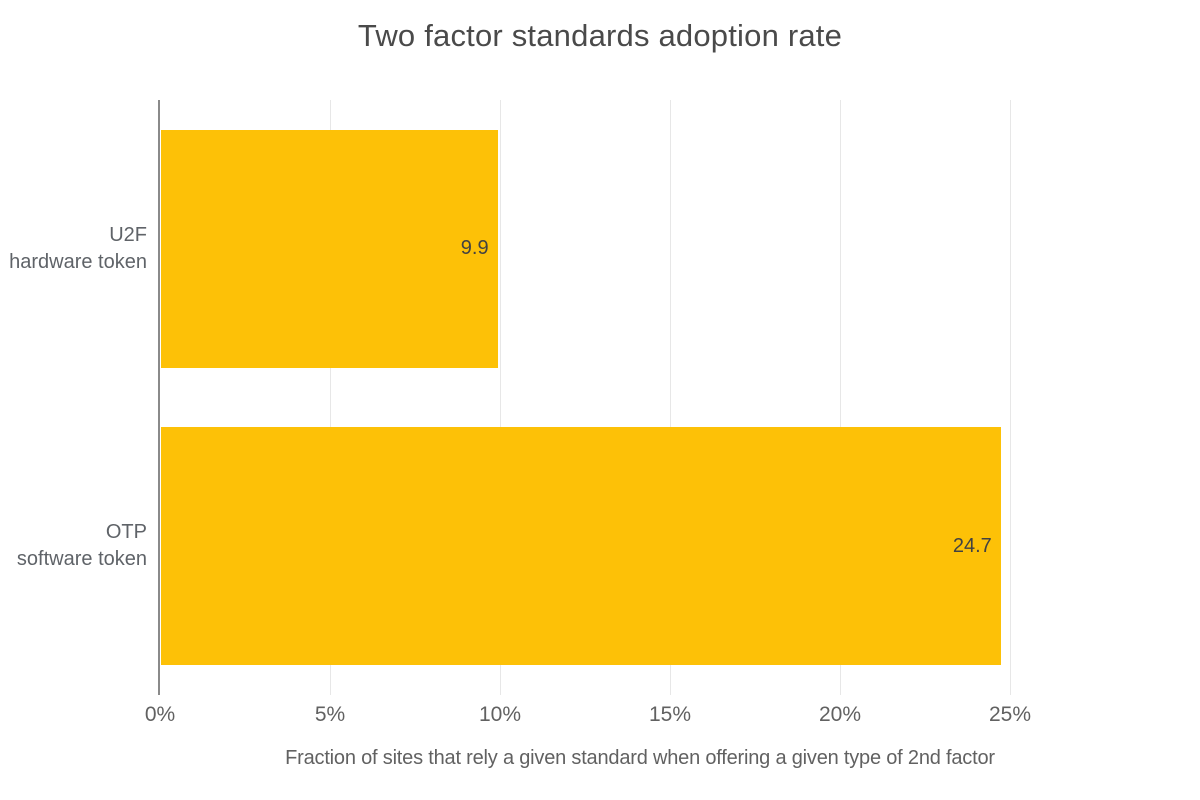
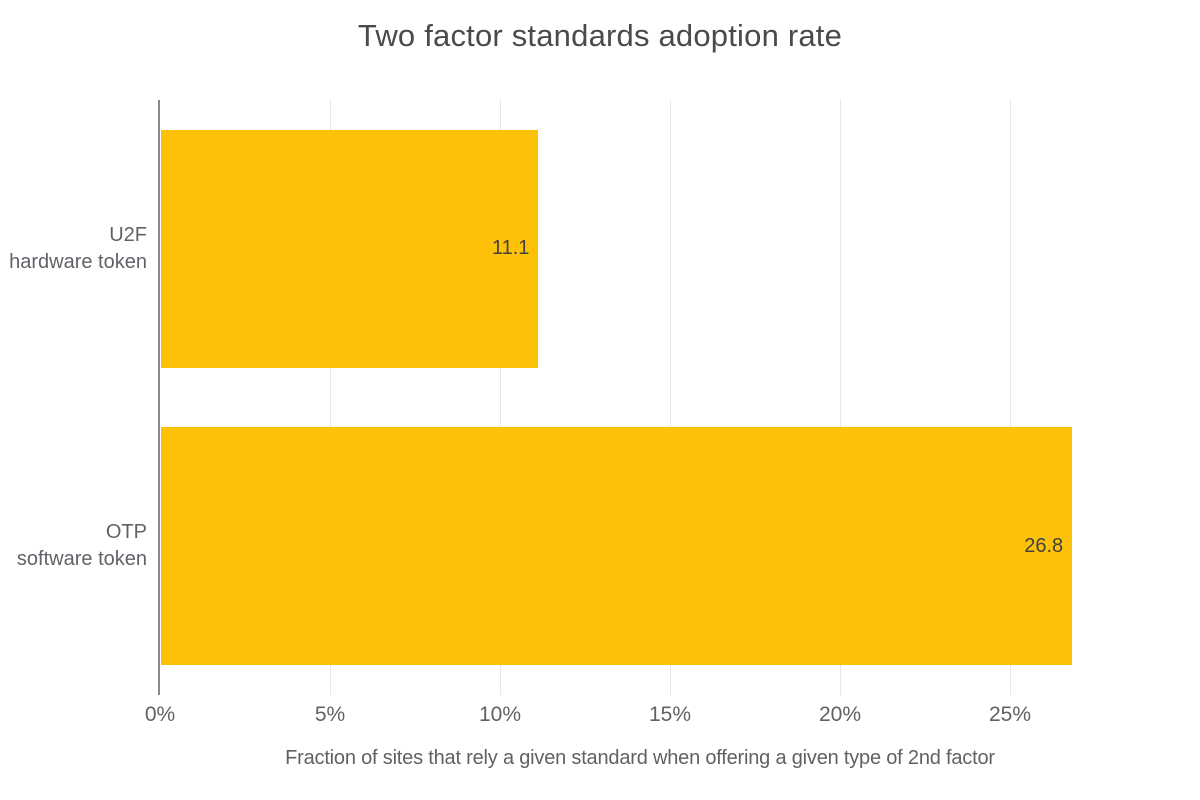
U2F hardware token: 9.9 -> 11.1
OTP software token: 24.7 -> 26.8
